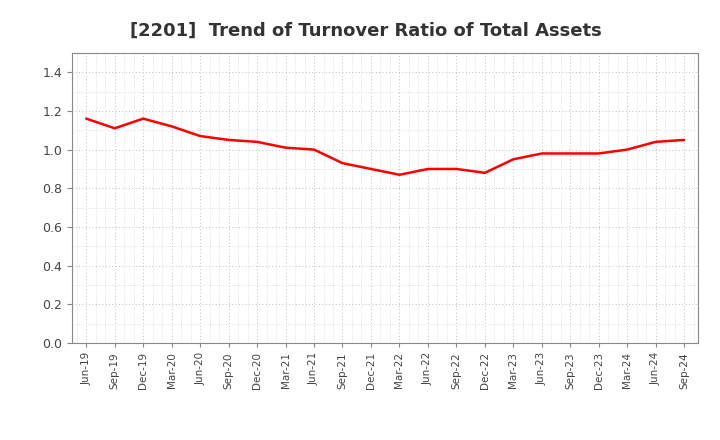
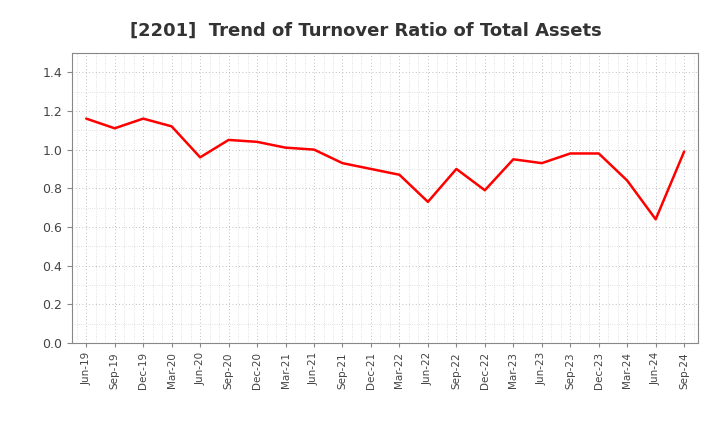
Jun-20: 1.07 -> 0.96
Jun-22: 0.90 -> 0.73
Dec-22: 0.88 -> 0.79
Jun-23: 0.98 -> 0.93
Mar-24: 1.00 -> 0.84
Jun-24: 1.04 -> 0.64
Sep-24: 1.05 -> 0.99
